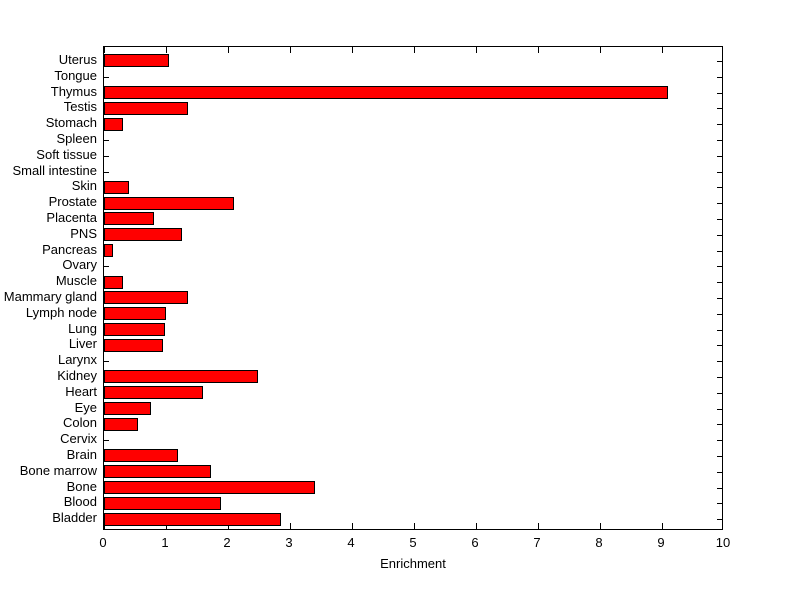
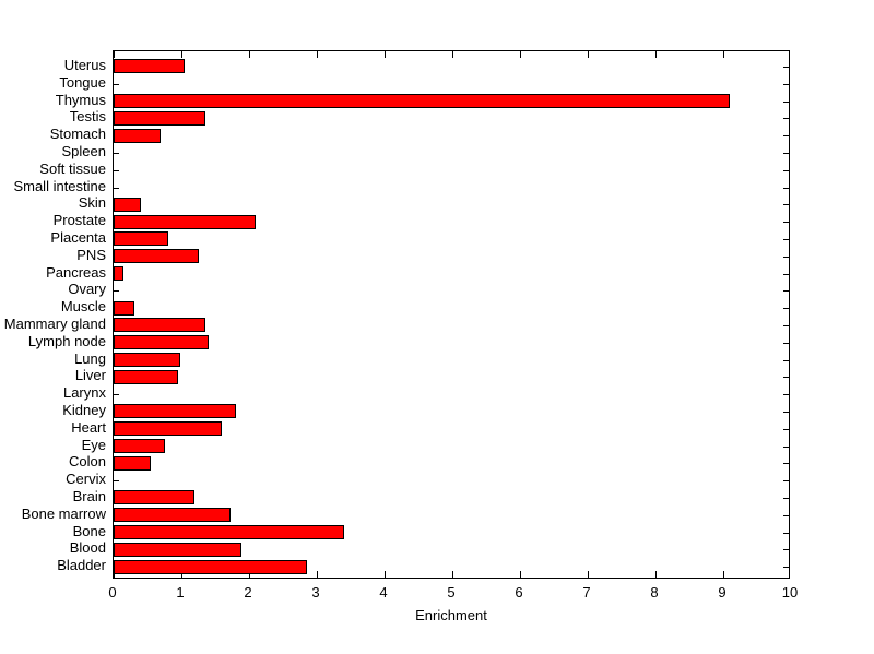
Stomach: 0.3 -> 0.7
Lymph node: 1.0 -> 1.4
Kidney: 2.5 -> 1.8
